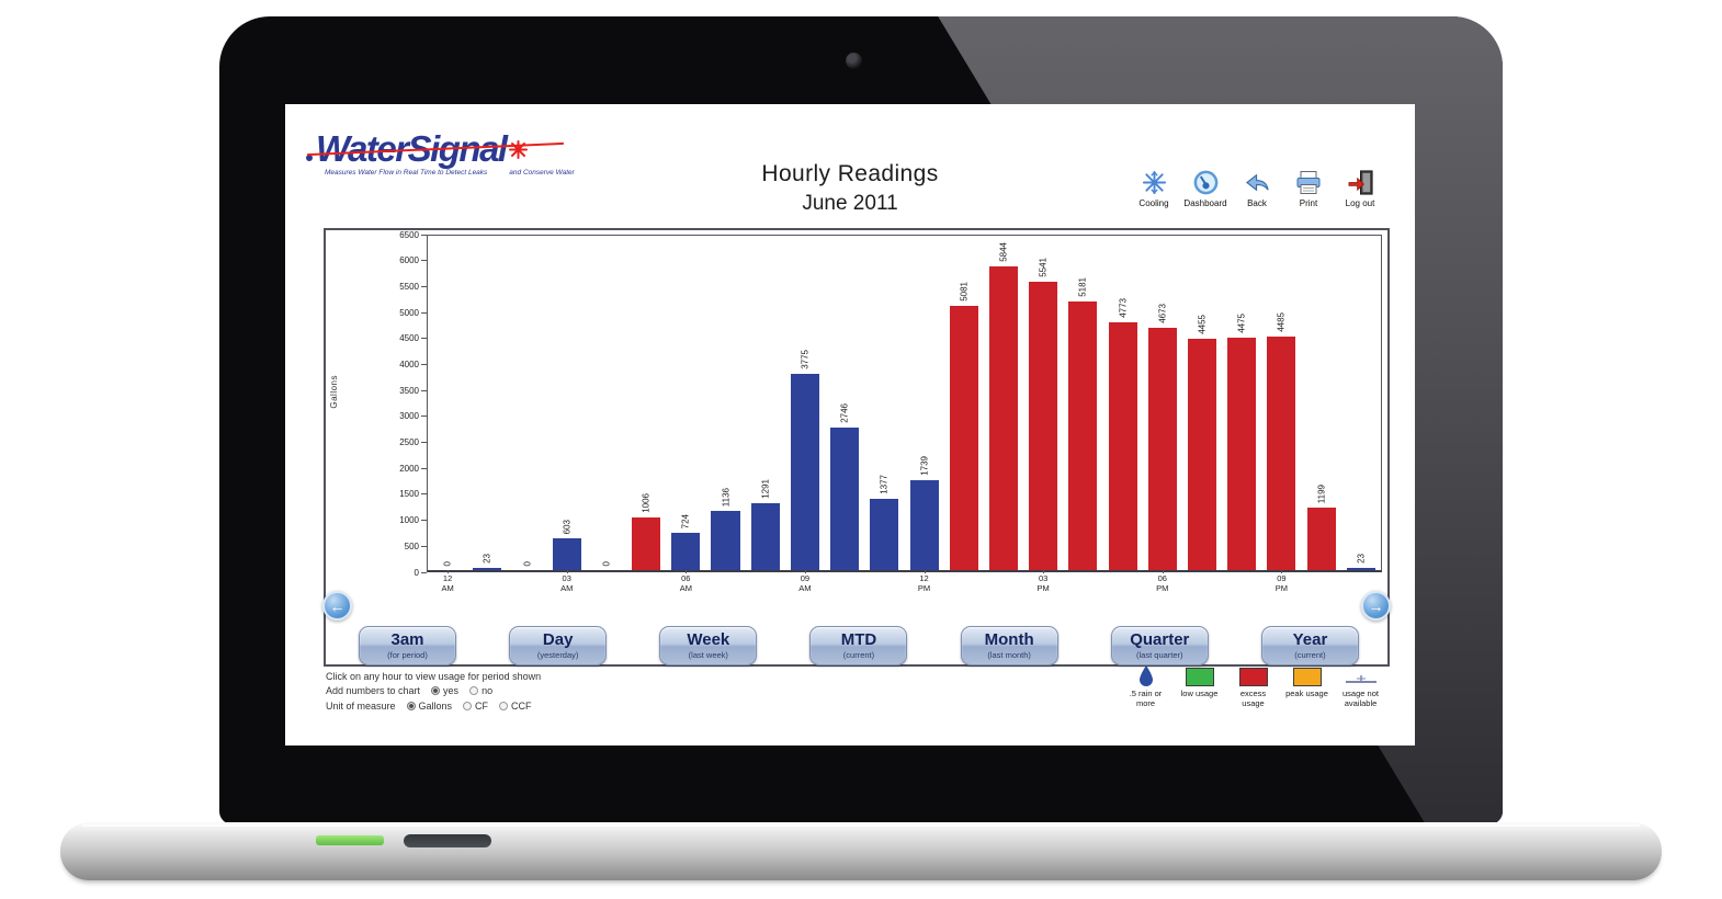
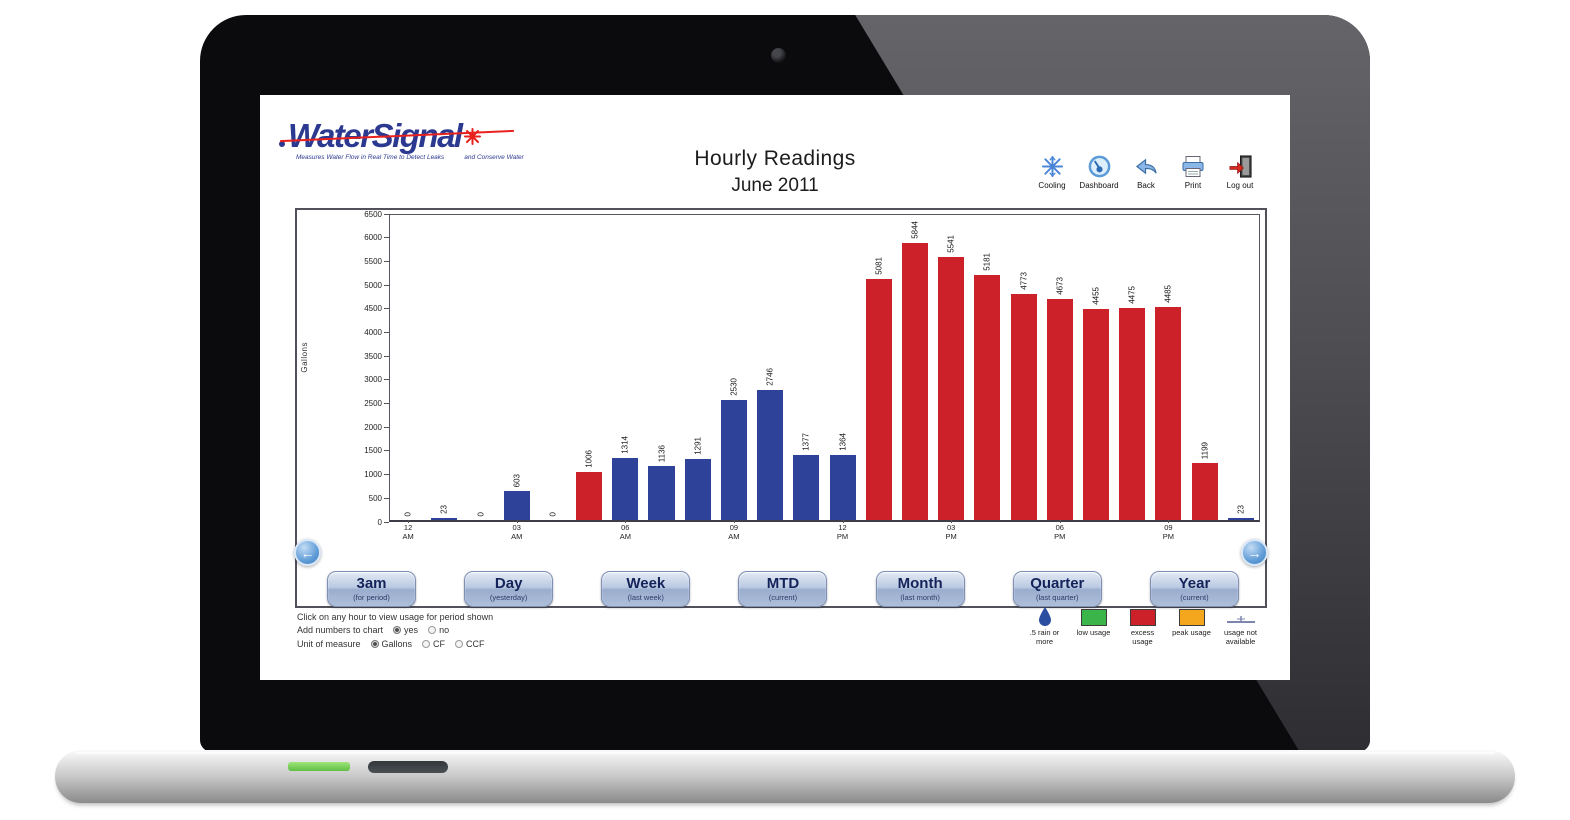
06 AM: 724 -> 1314
09 AM: 3775 -> 2530
12 PM: 1739 -> 1364
